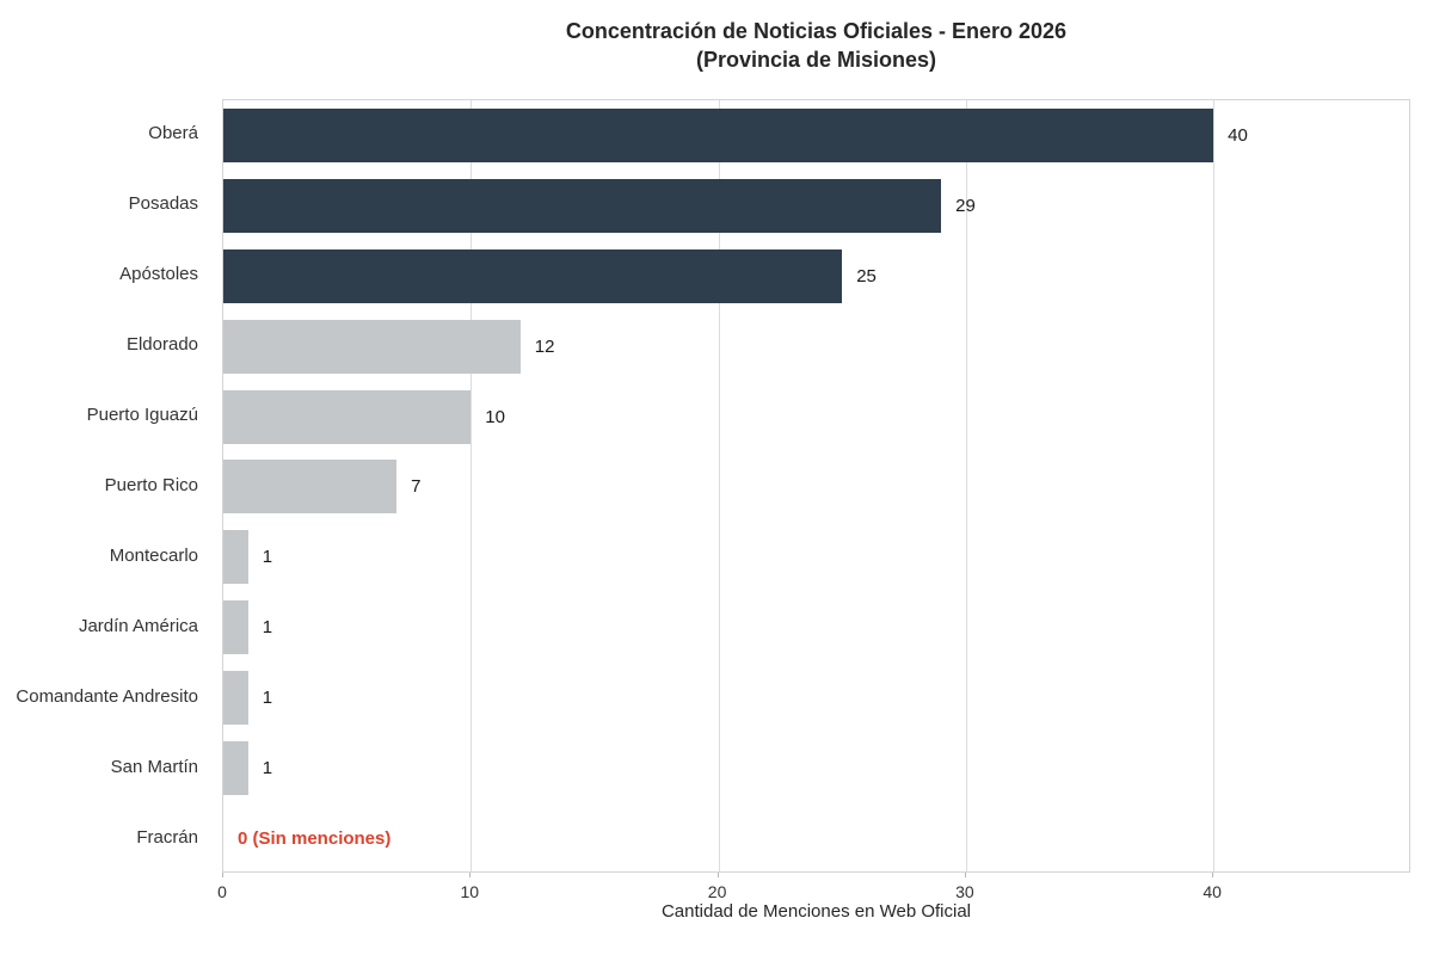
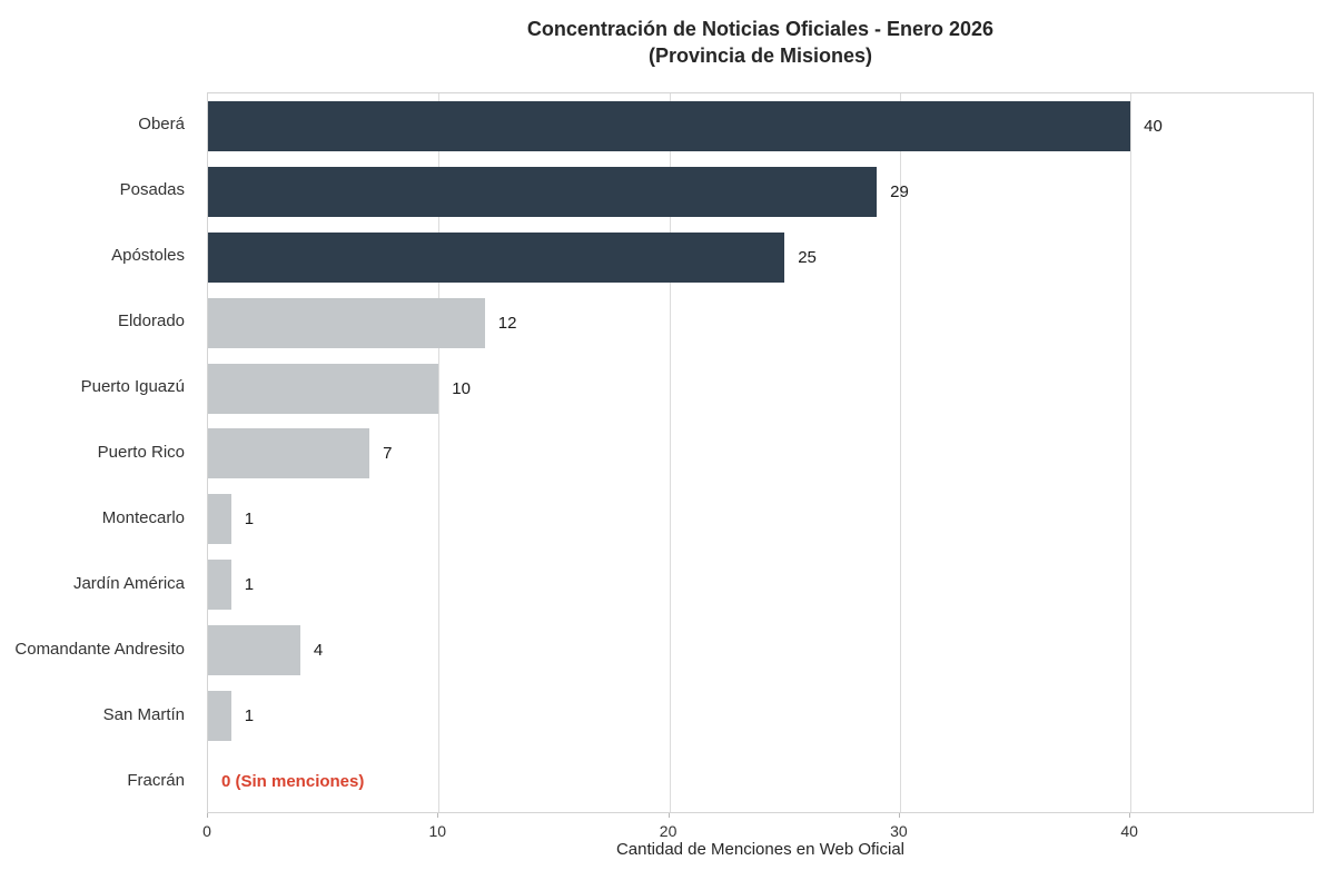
Comandante Andresito: 1 -> 4
